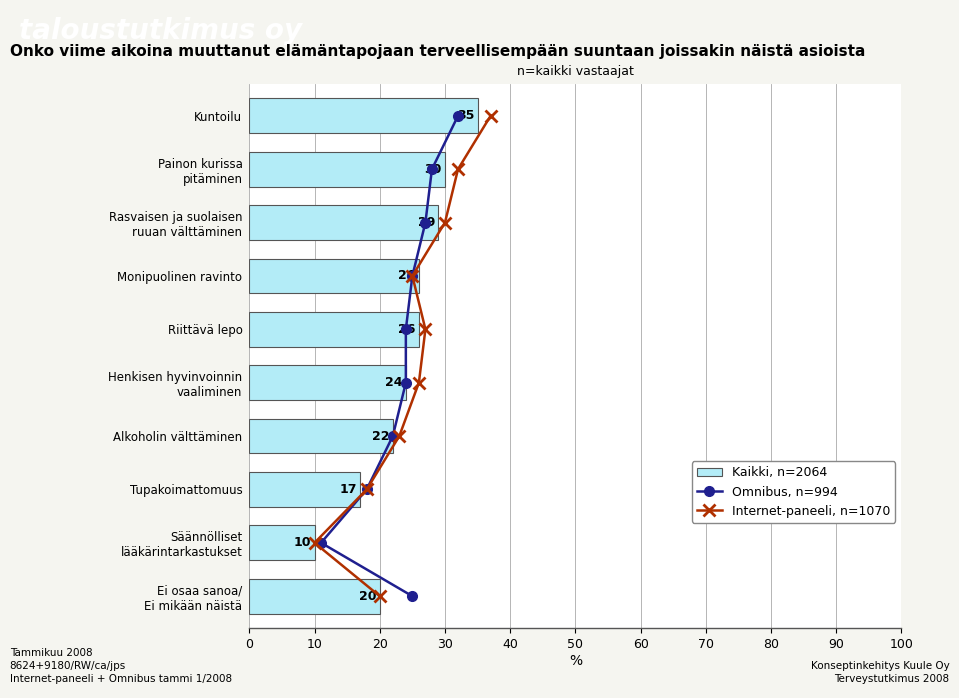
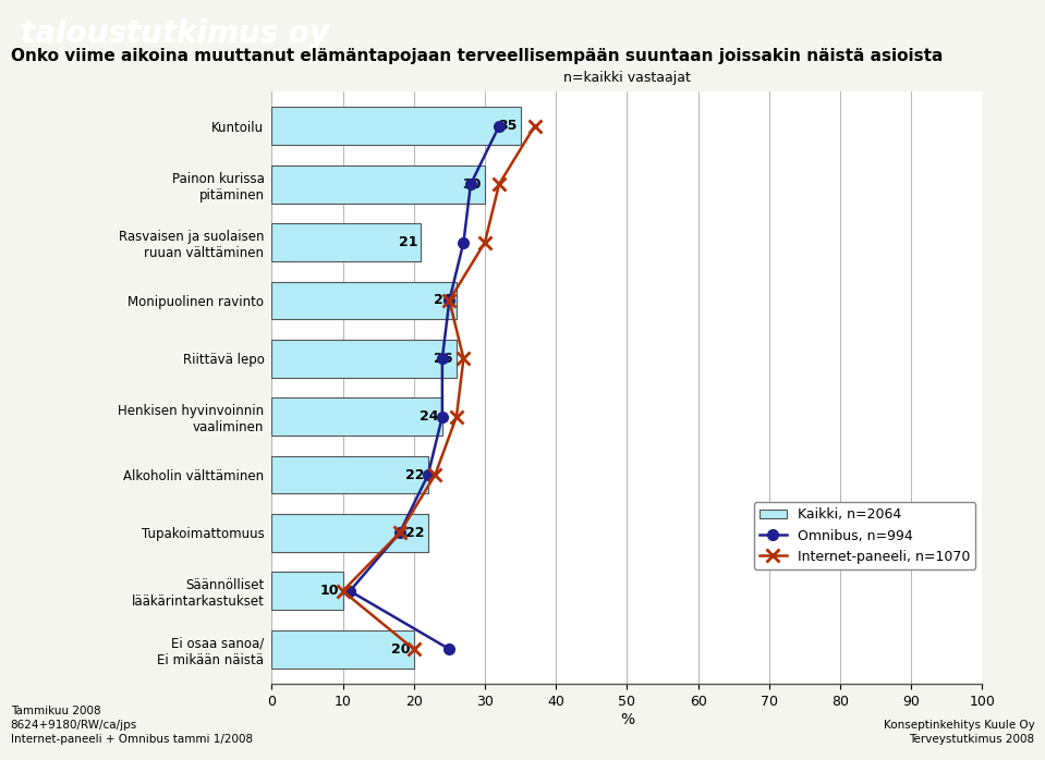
Kaikki, n=2064/Rasvaisen ja suolaisen ruuan välttäminen: 29 -> 21
Kaikki, n=2064/Tupakoimattomuus: 17 -> 22
